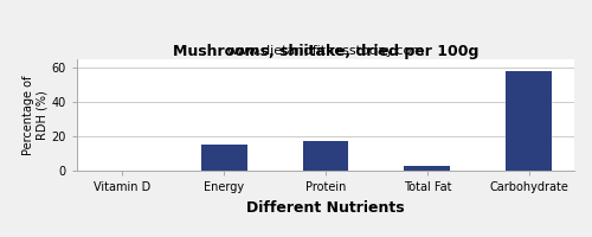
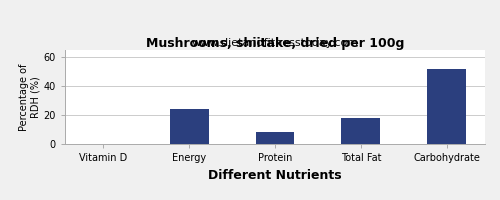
Energy: 15 -> 24
Protein: 17 -> 8
Total Fat: 2 -> 18
Carbohydrate: 58 -> 52
